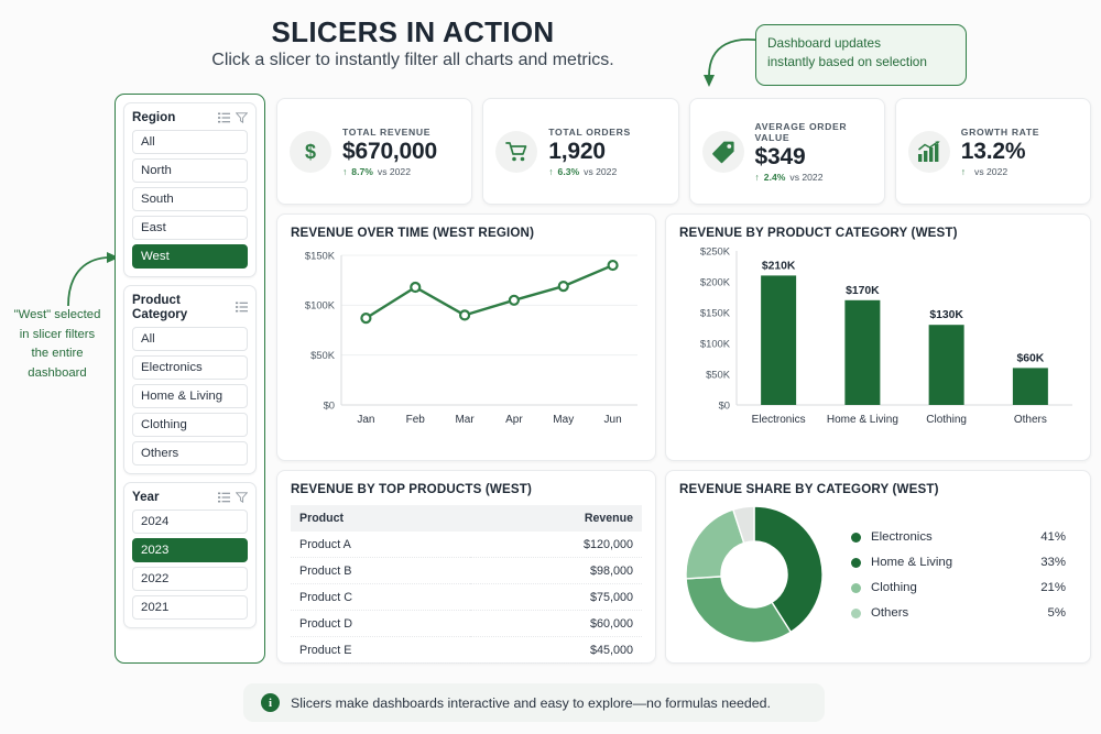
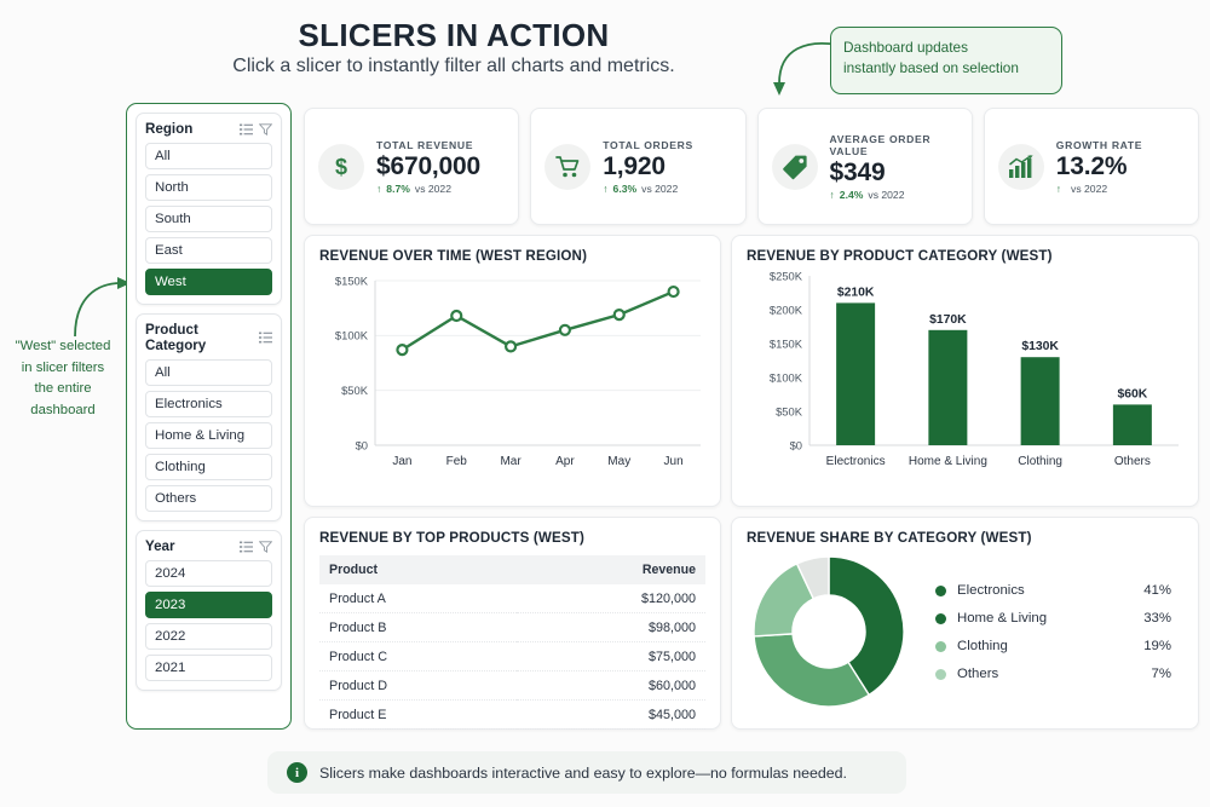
REVENUE SHARE BY CATEGORY (WEST)/Clothing: 21% -> 19%
REVENUE SHARE BY CATEGORY (WEST)/Others: 5% -> 7%
